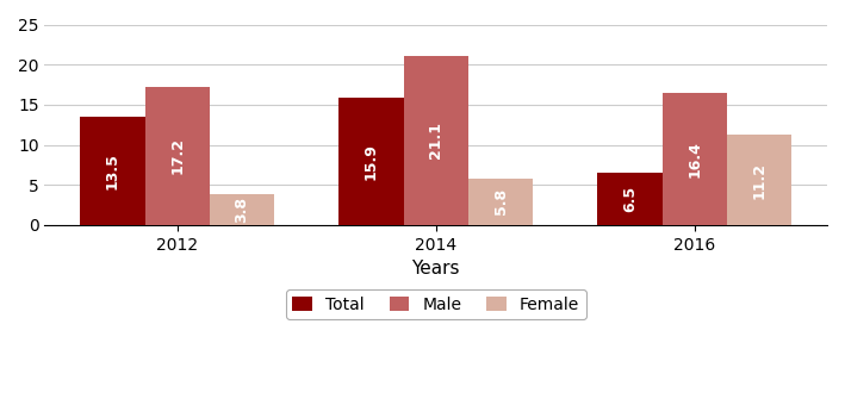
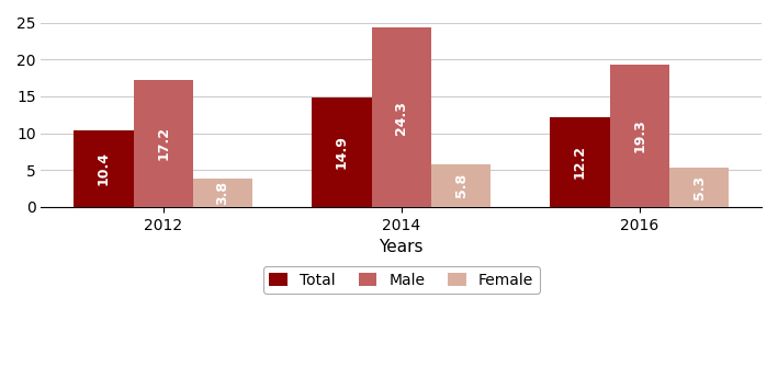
Total/2012: 13.5 -> 10.4
Total/2014: 15.9 -> 14.9
Male/2014: 21.1 -> 24.3
Total/2016: 6.5 -> 12.2
Male/2016: 16.4 -> 19.3
Female/2016: 11.2 -> 5.3
